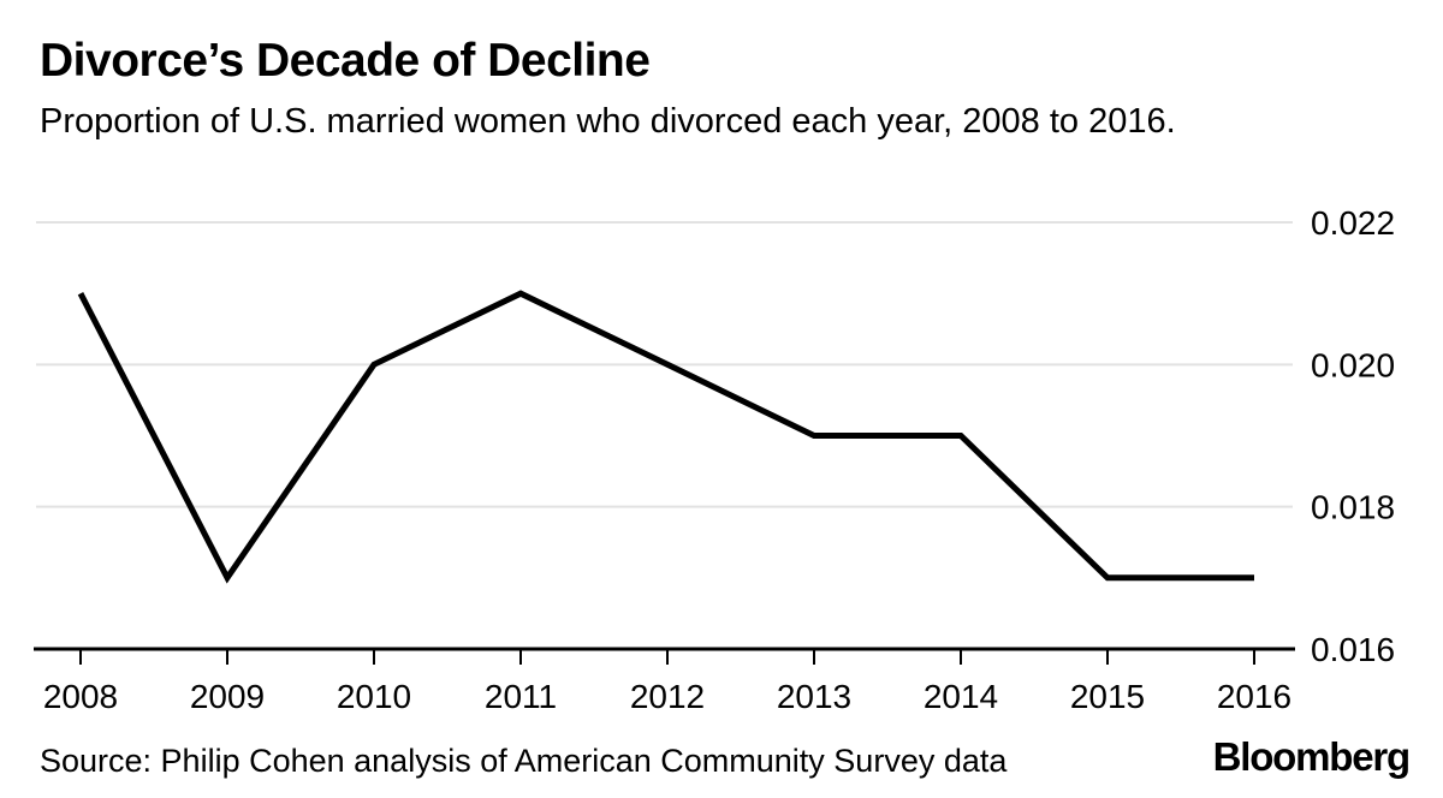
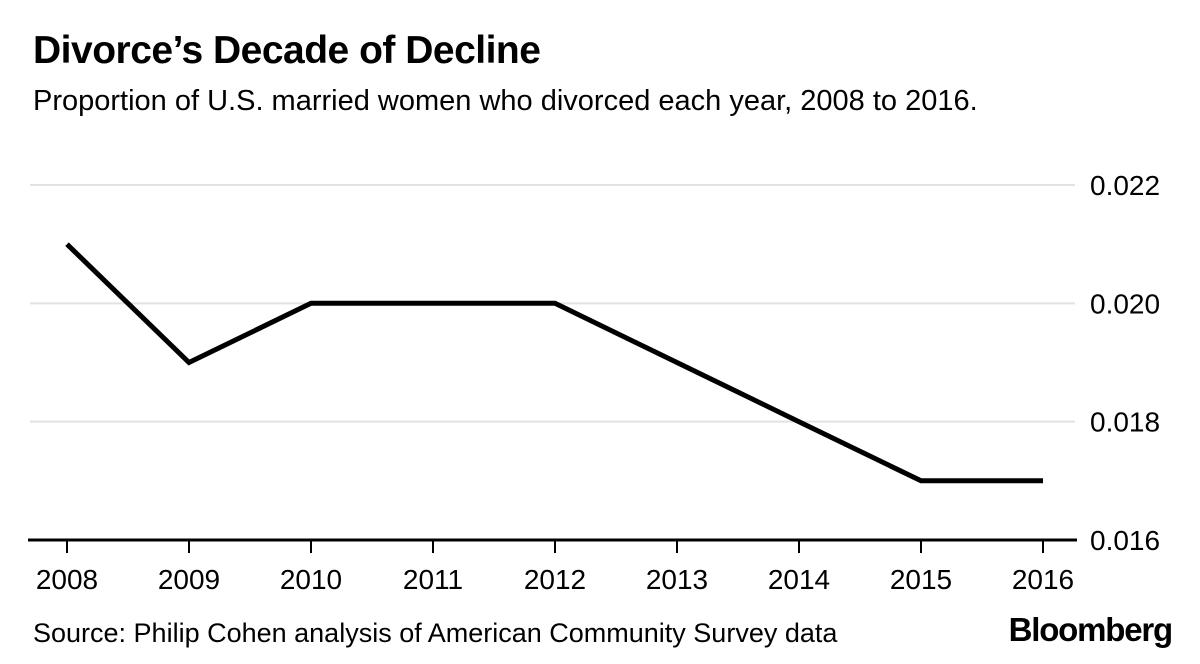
2009: 0.017 -> 0.019
2011: 0.021 -> 0.020
2014: 0.019 -> 0.018
